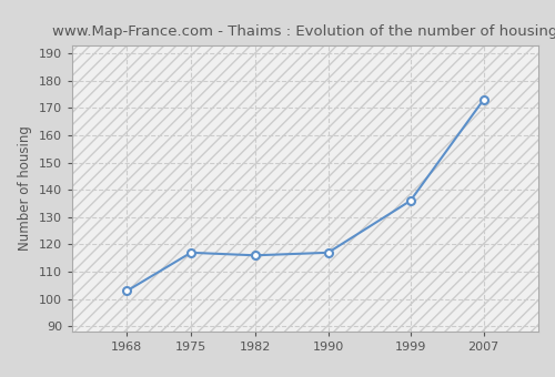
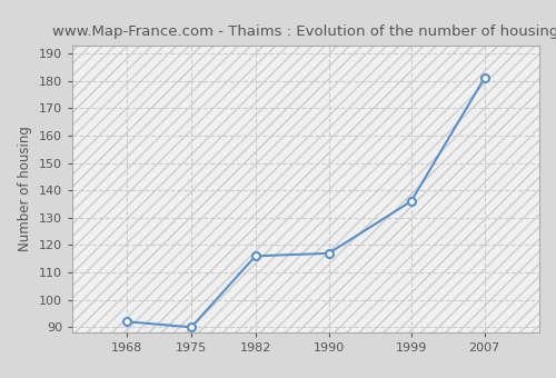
1968: 103 -> 92
1975: 117 -> 90
2007: 173 -> 181
